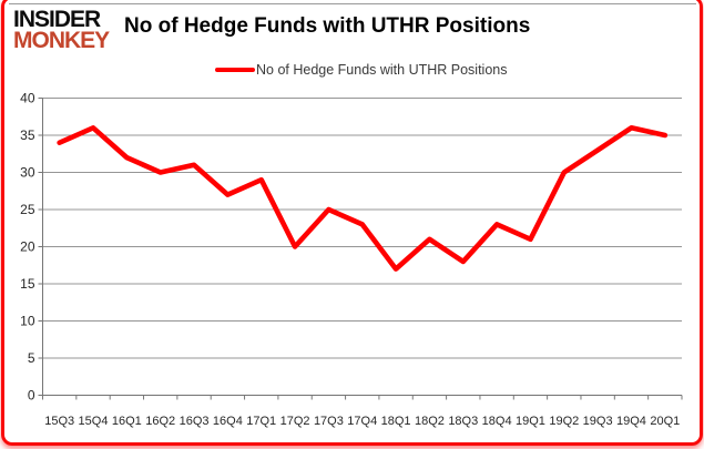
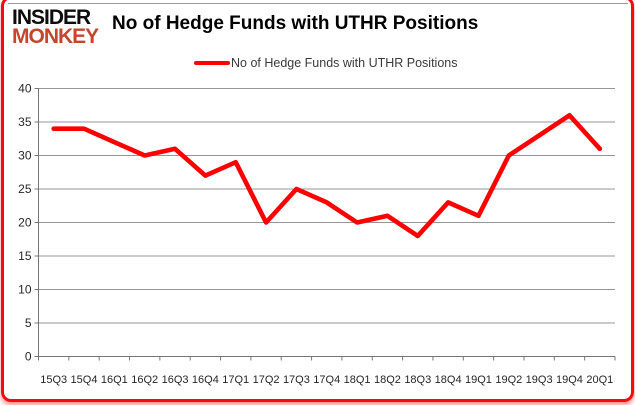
15Q4: 36 -> 34
18Q1: 17 -> 20
20Q1: 35 -> 31
